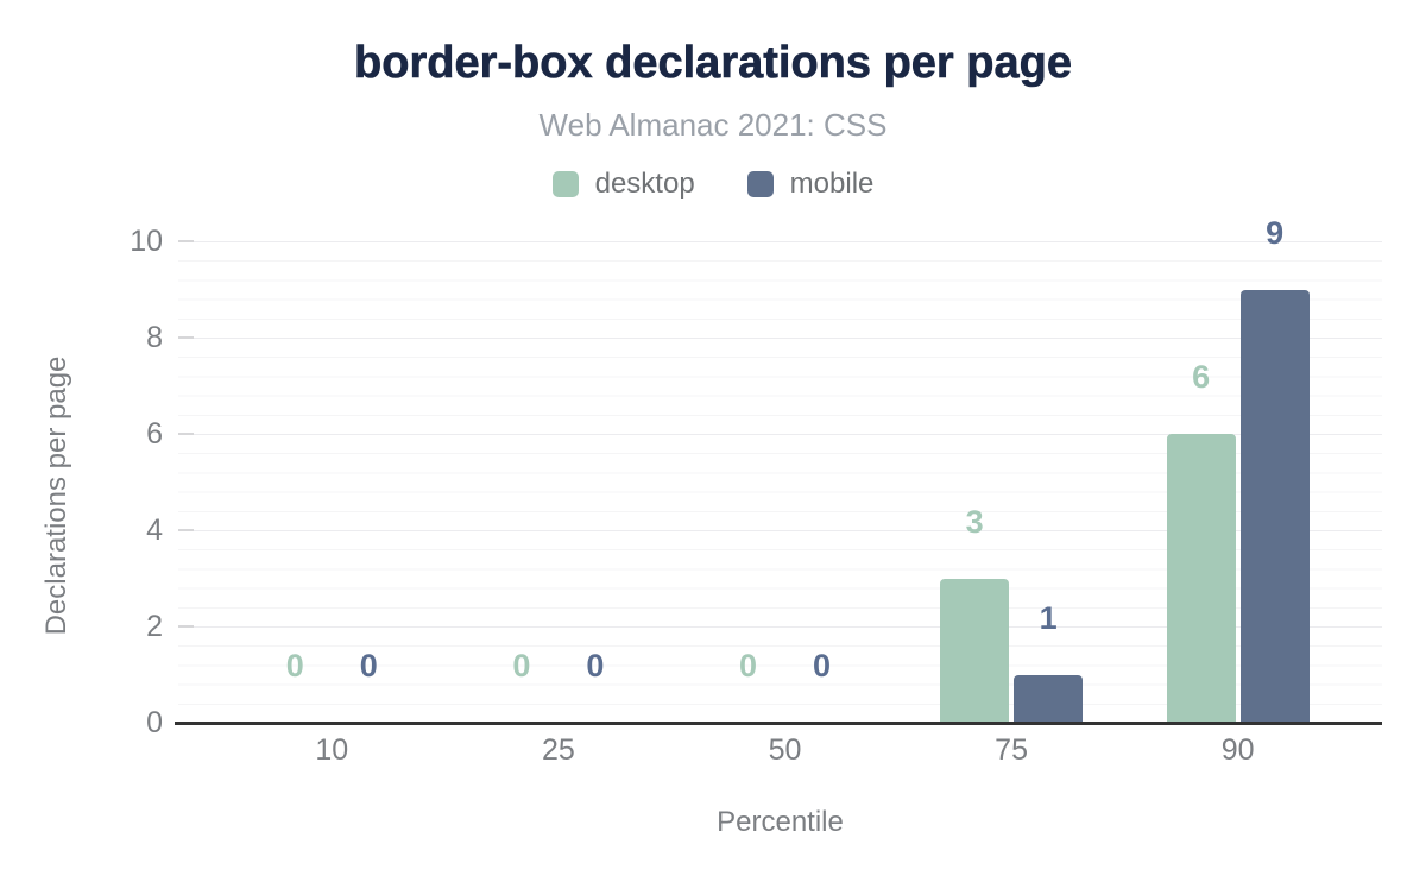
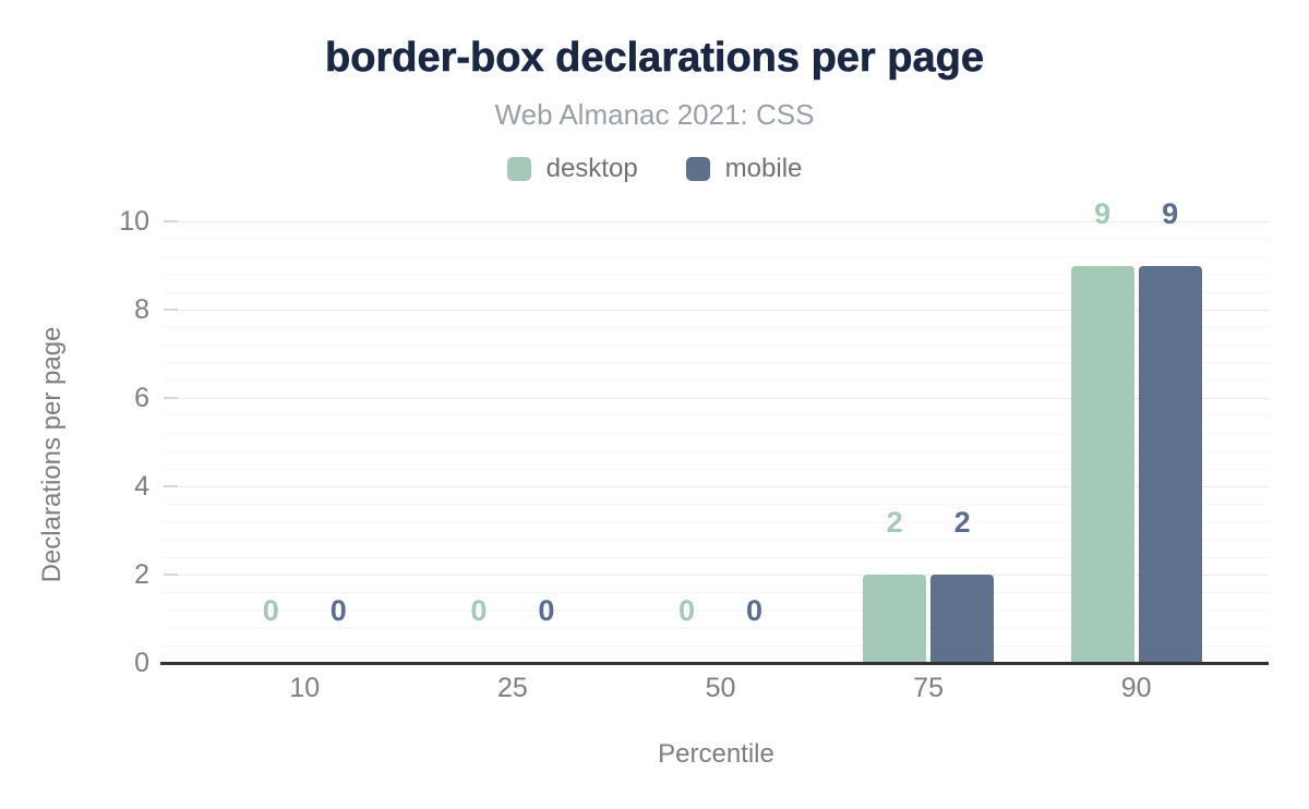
desktop/75: 3 -> 2
mobile/75: 1 -> 2
desktop/90: 6 -> 9
